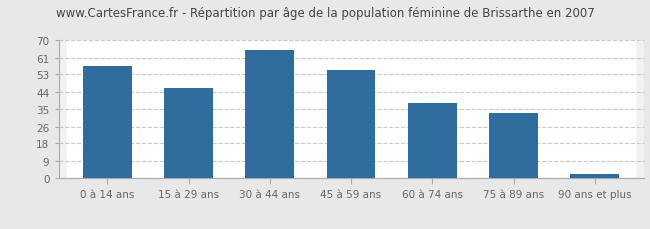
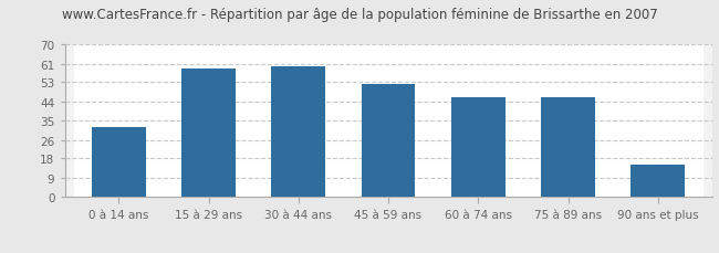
0 à 14 ans: 57 -> 32
15 à 29 ans: 46 -> 59
30 à 44 ans: 65 -> 60
45 à 59 ans: 55 -> 52
60 à 74 ans: 38 -> 46
75 à 89 ans: 33 -> 46
90 ans et plus: 2 -> 15
